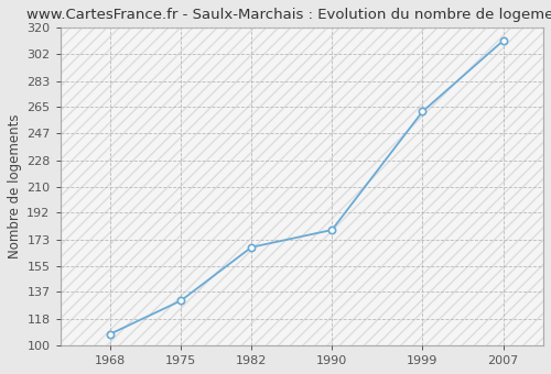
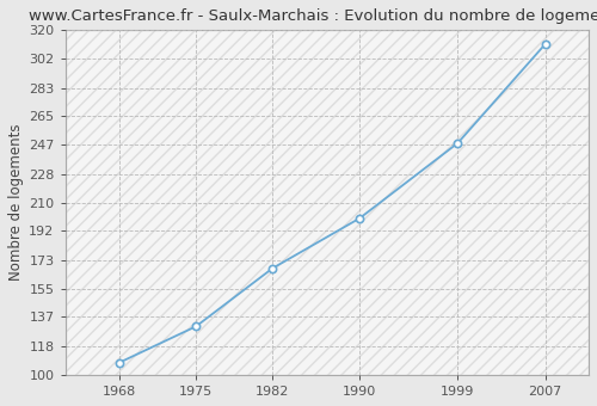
1990: 180 -> 200
1999: 262 -> 248
